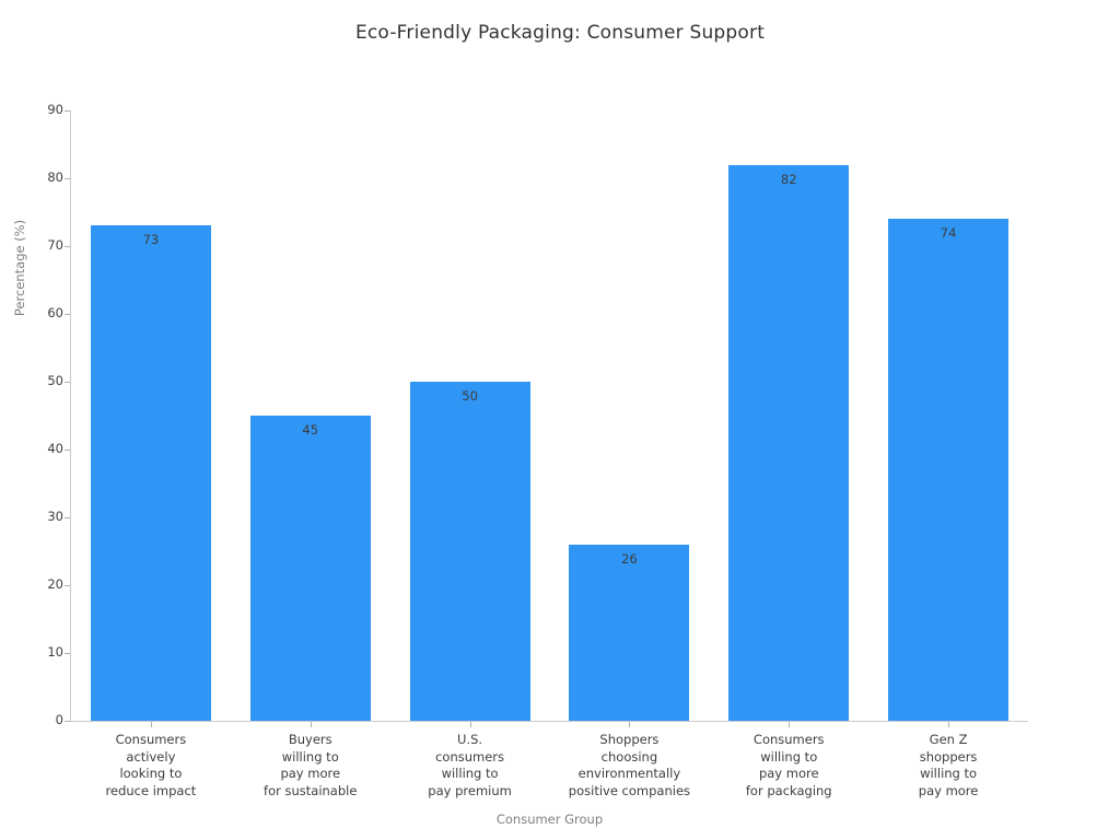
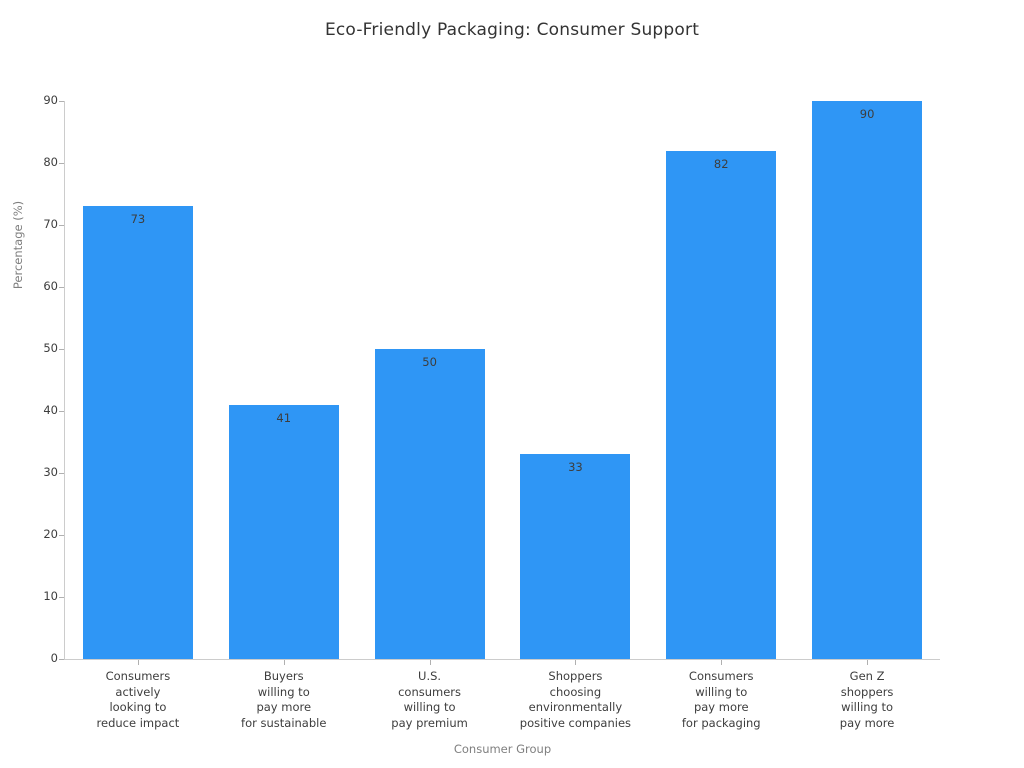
Buyers willing to pay more for sustainable: 45 -> 41
Shoppers choosing environmentally positive companies: 26 -> 33
Gen Z shoppers willing to pay more: 74 -> 90
